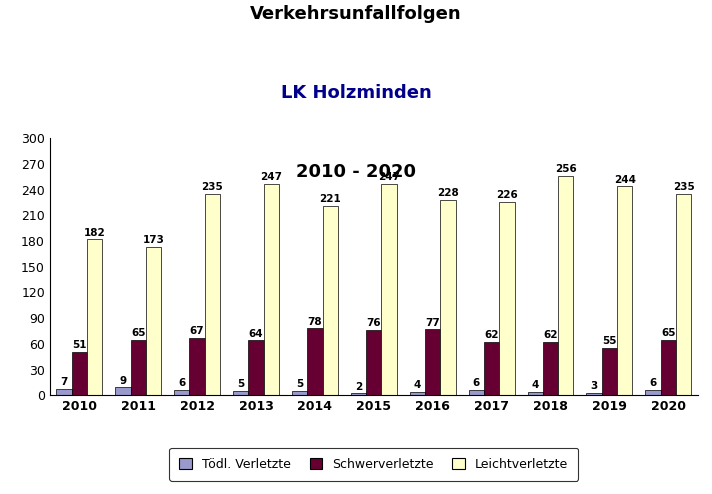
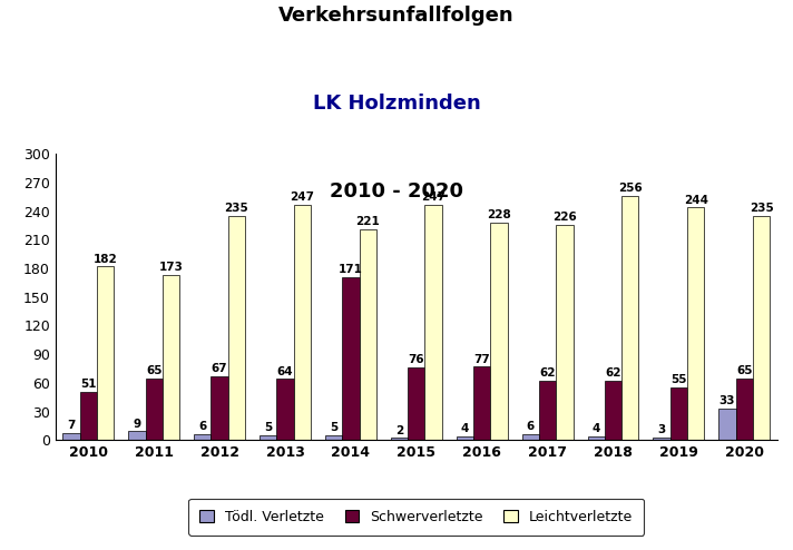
Schwerverletzte/2014: 78 -> 171
Tödl. Verletzte/2020: 6 -> 33
